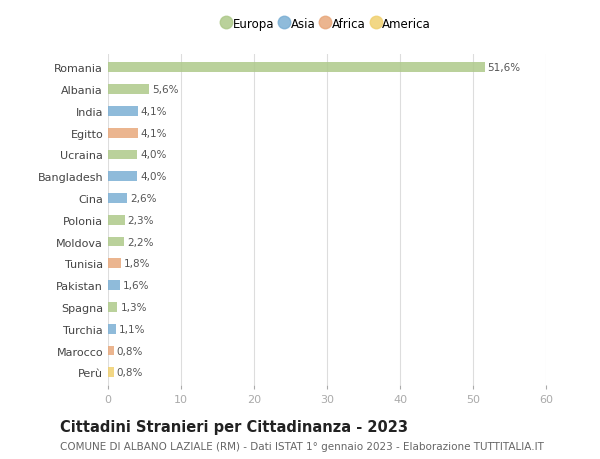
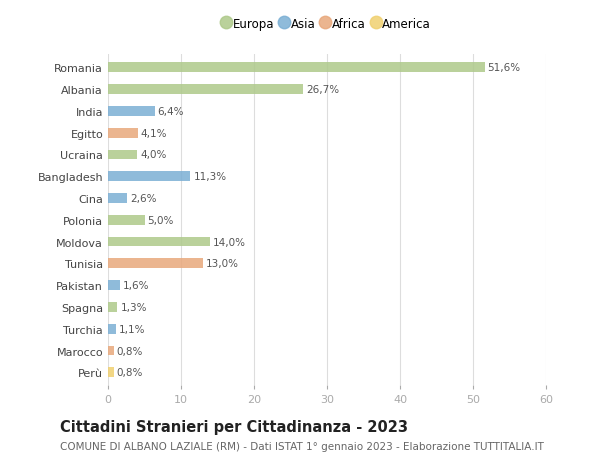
Albania: 5,6% -> 26,7%
India: 4,1% -> 6,4%
Bangladesh: 4,0% -> 11,3%
Polonia: 2,3% -> 5,0%
Moldova: 2,2% -> 14,0%
Tunisia: 1,8% -> 13,0%
